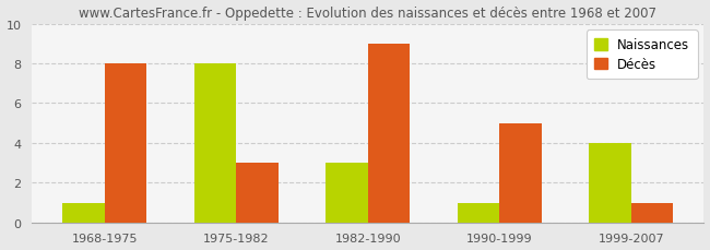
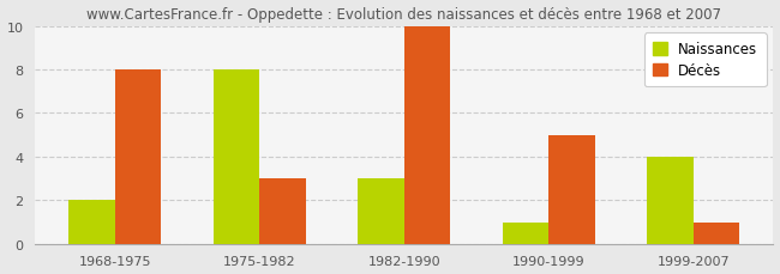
Naissances/1968-1975: 1 -> 2
Décès/1982-1990: 9 -> 10
